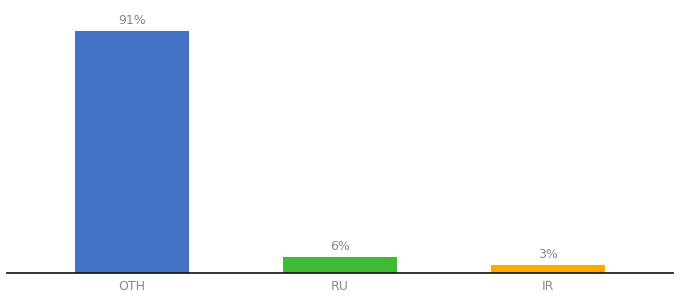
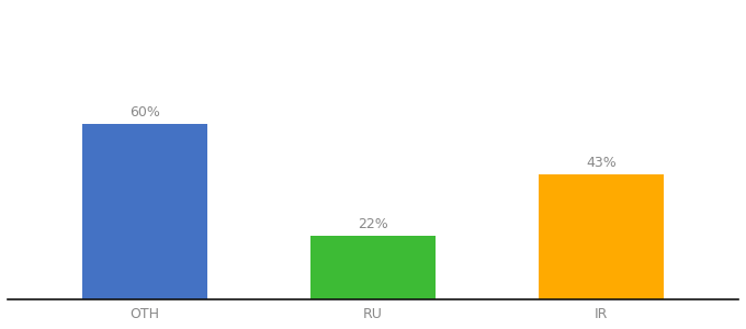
OTH: 91% -> 60%
RU: 6% -> 22%
IR: 3% -> 43%
